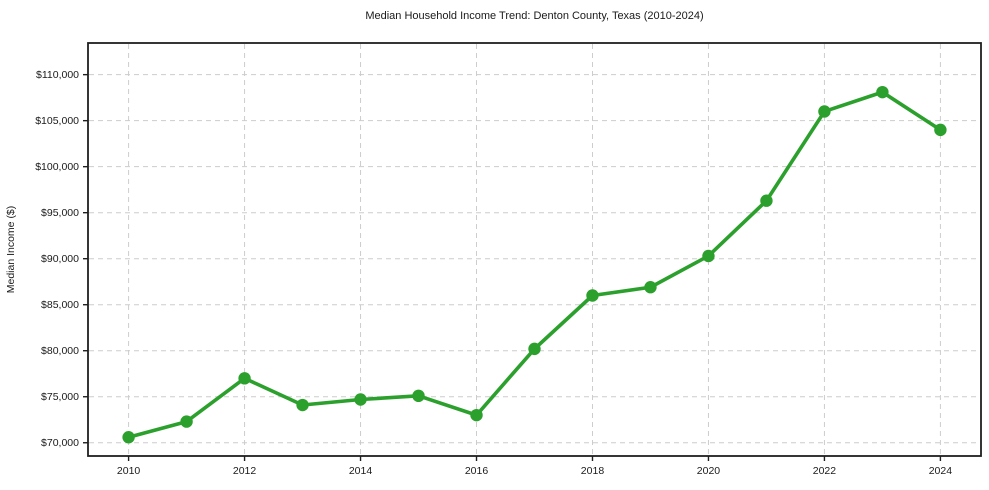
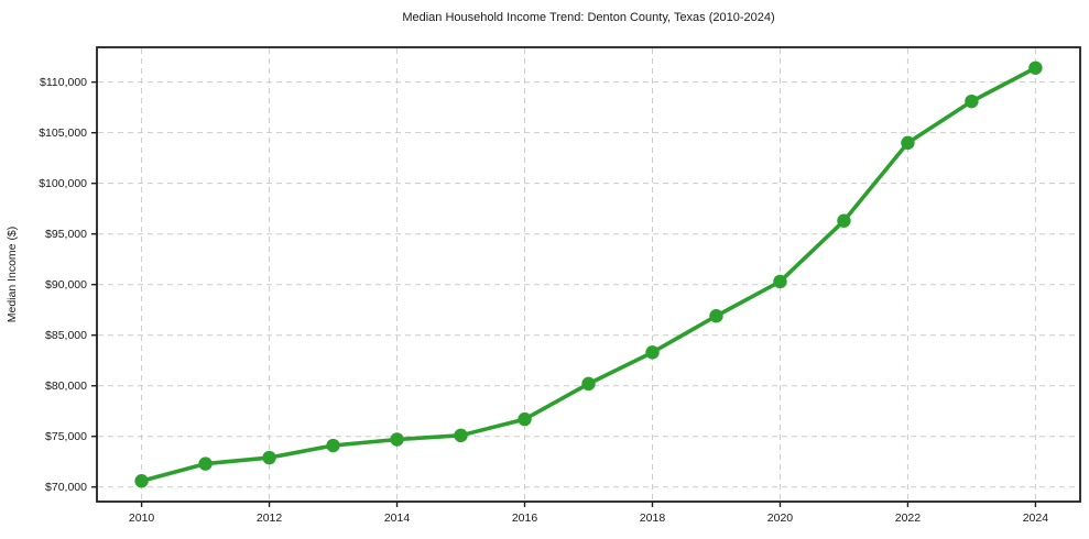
2012: $77000 -> $73000
2016: $73000 -> $77000
2018: $86000 -> $83000
2022: $106000 -> $104000
2024: $104000 -> $111000
